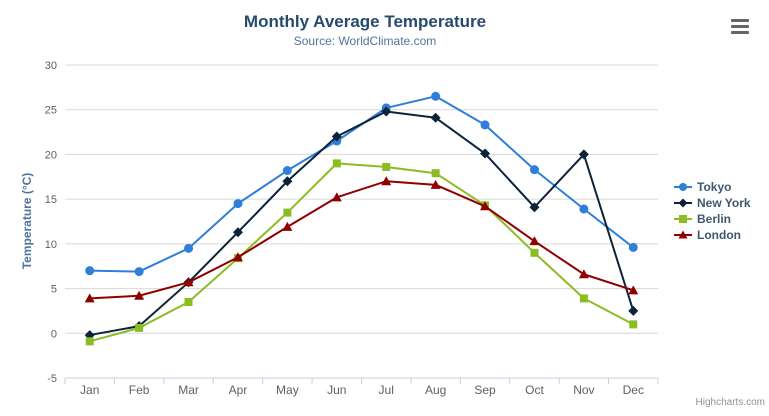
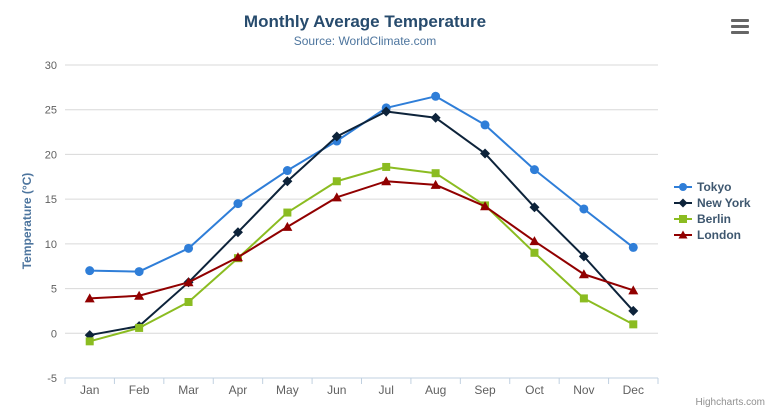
Berlin/Jun: 19 -> 17
New York/Nov: 20 -> 9
